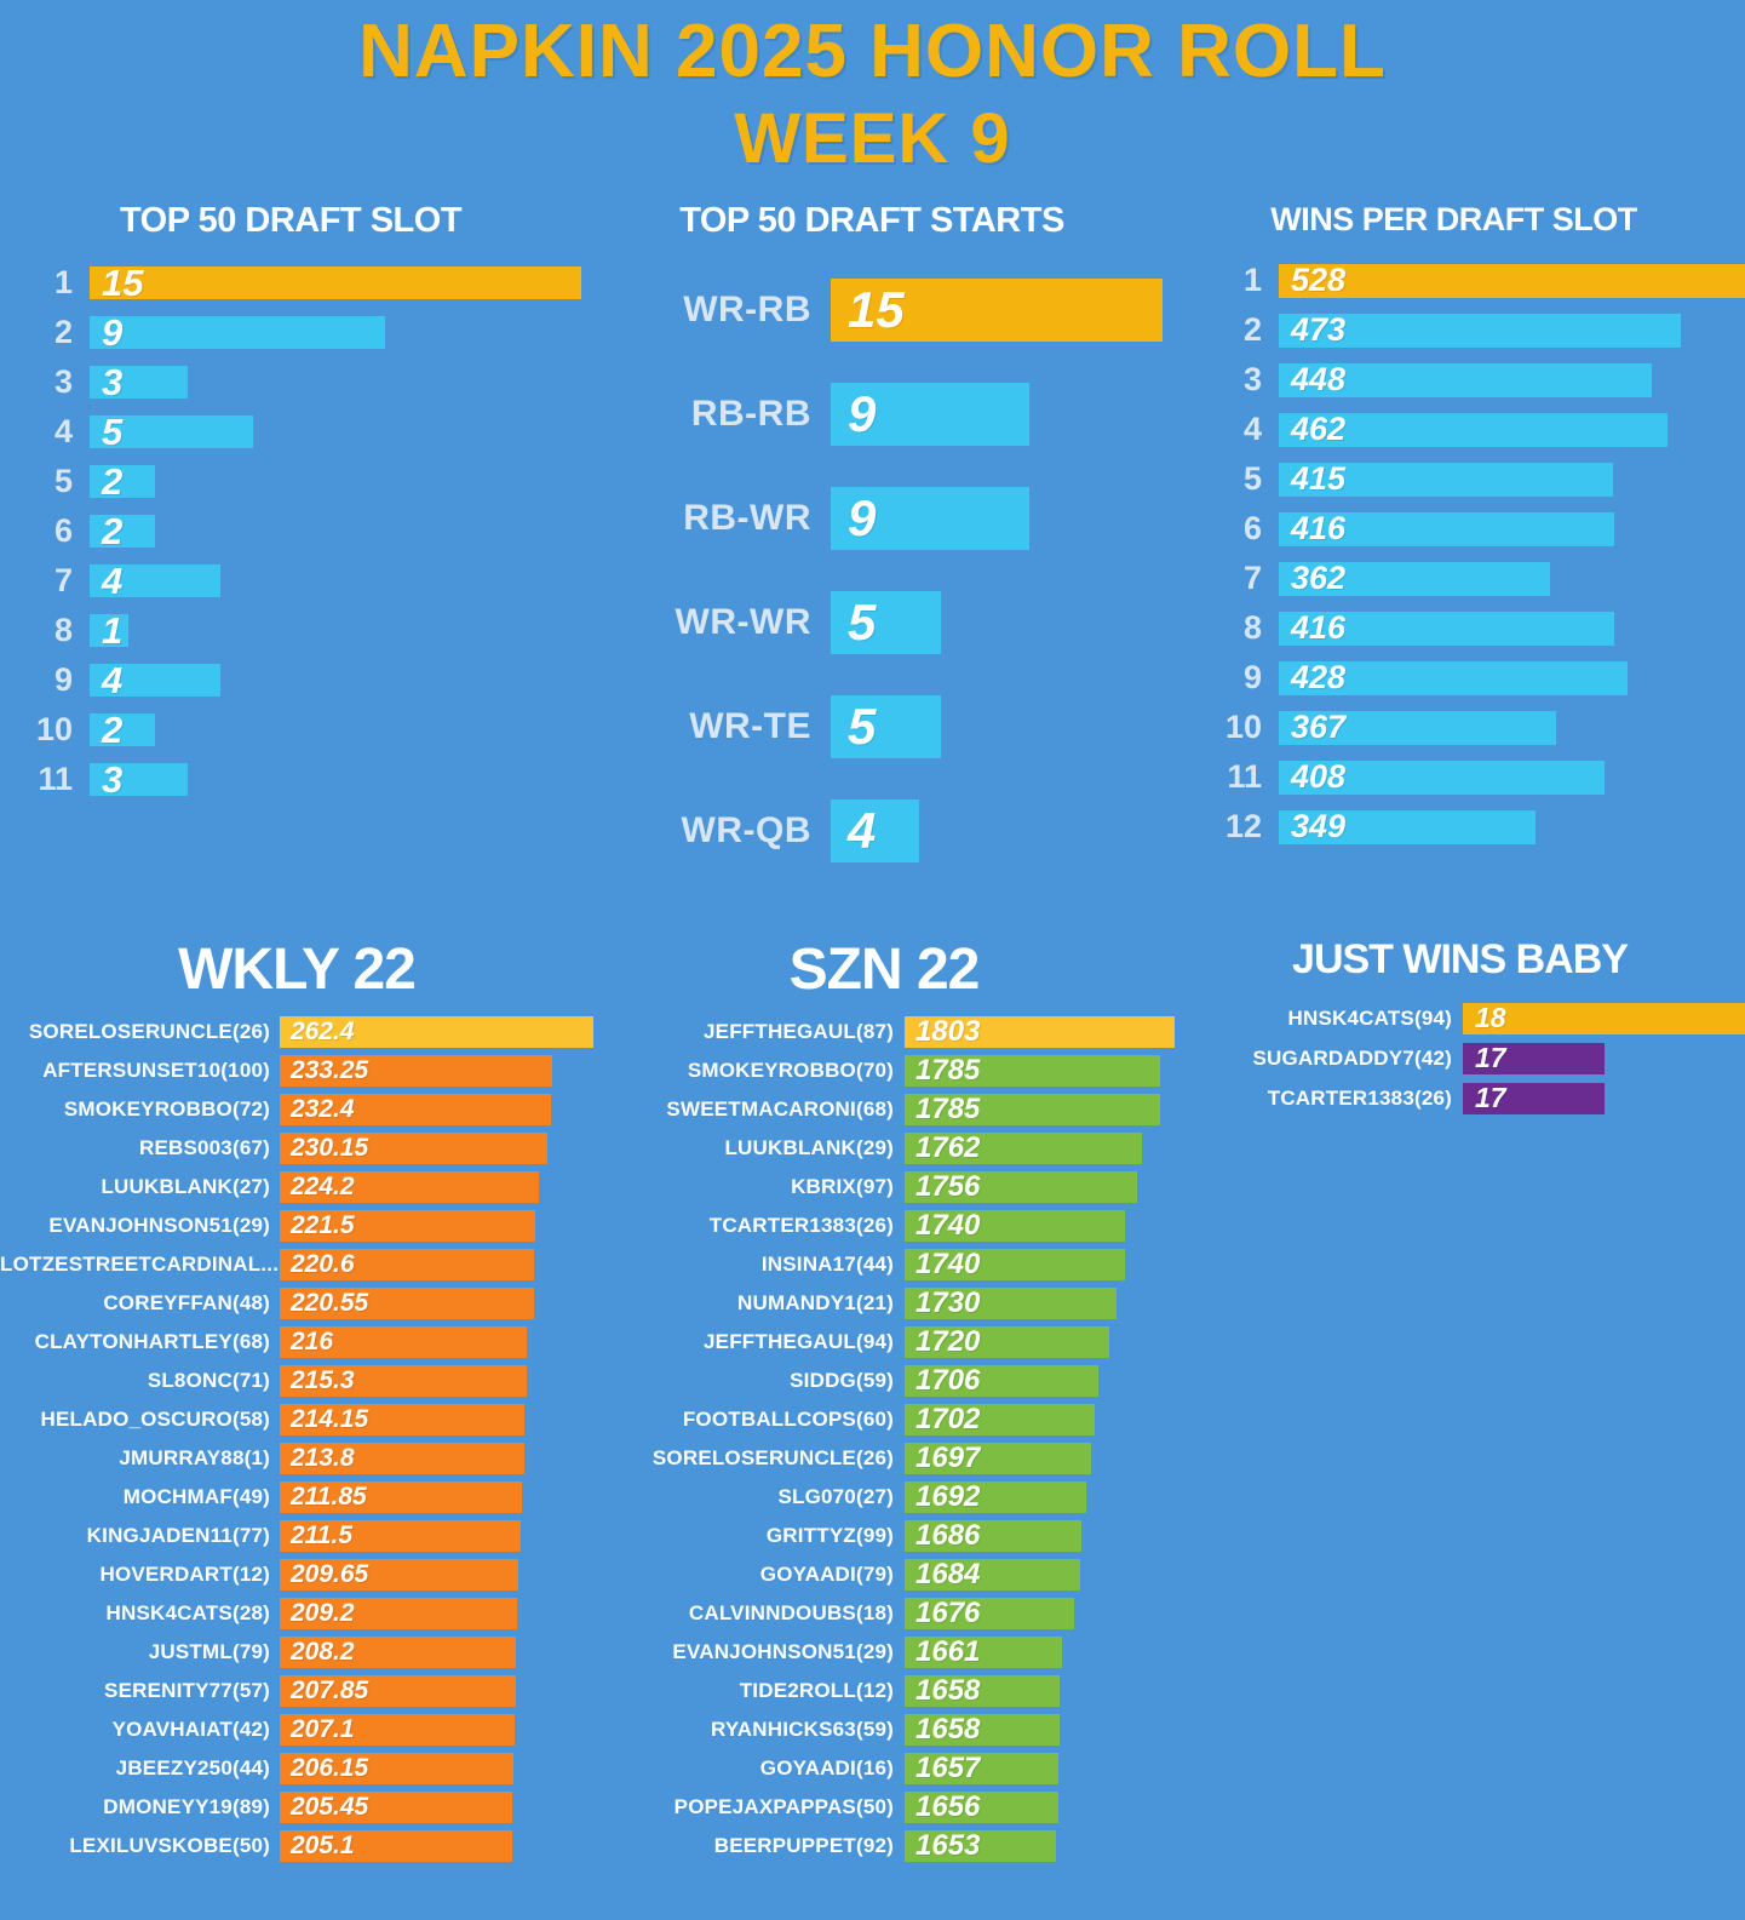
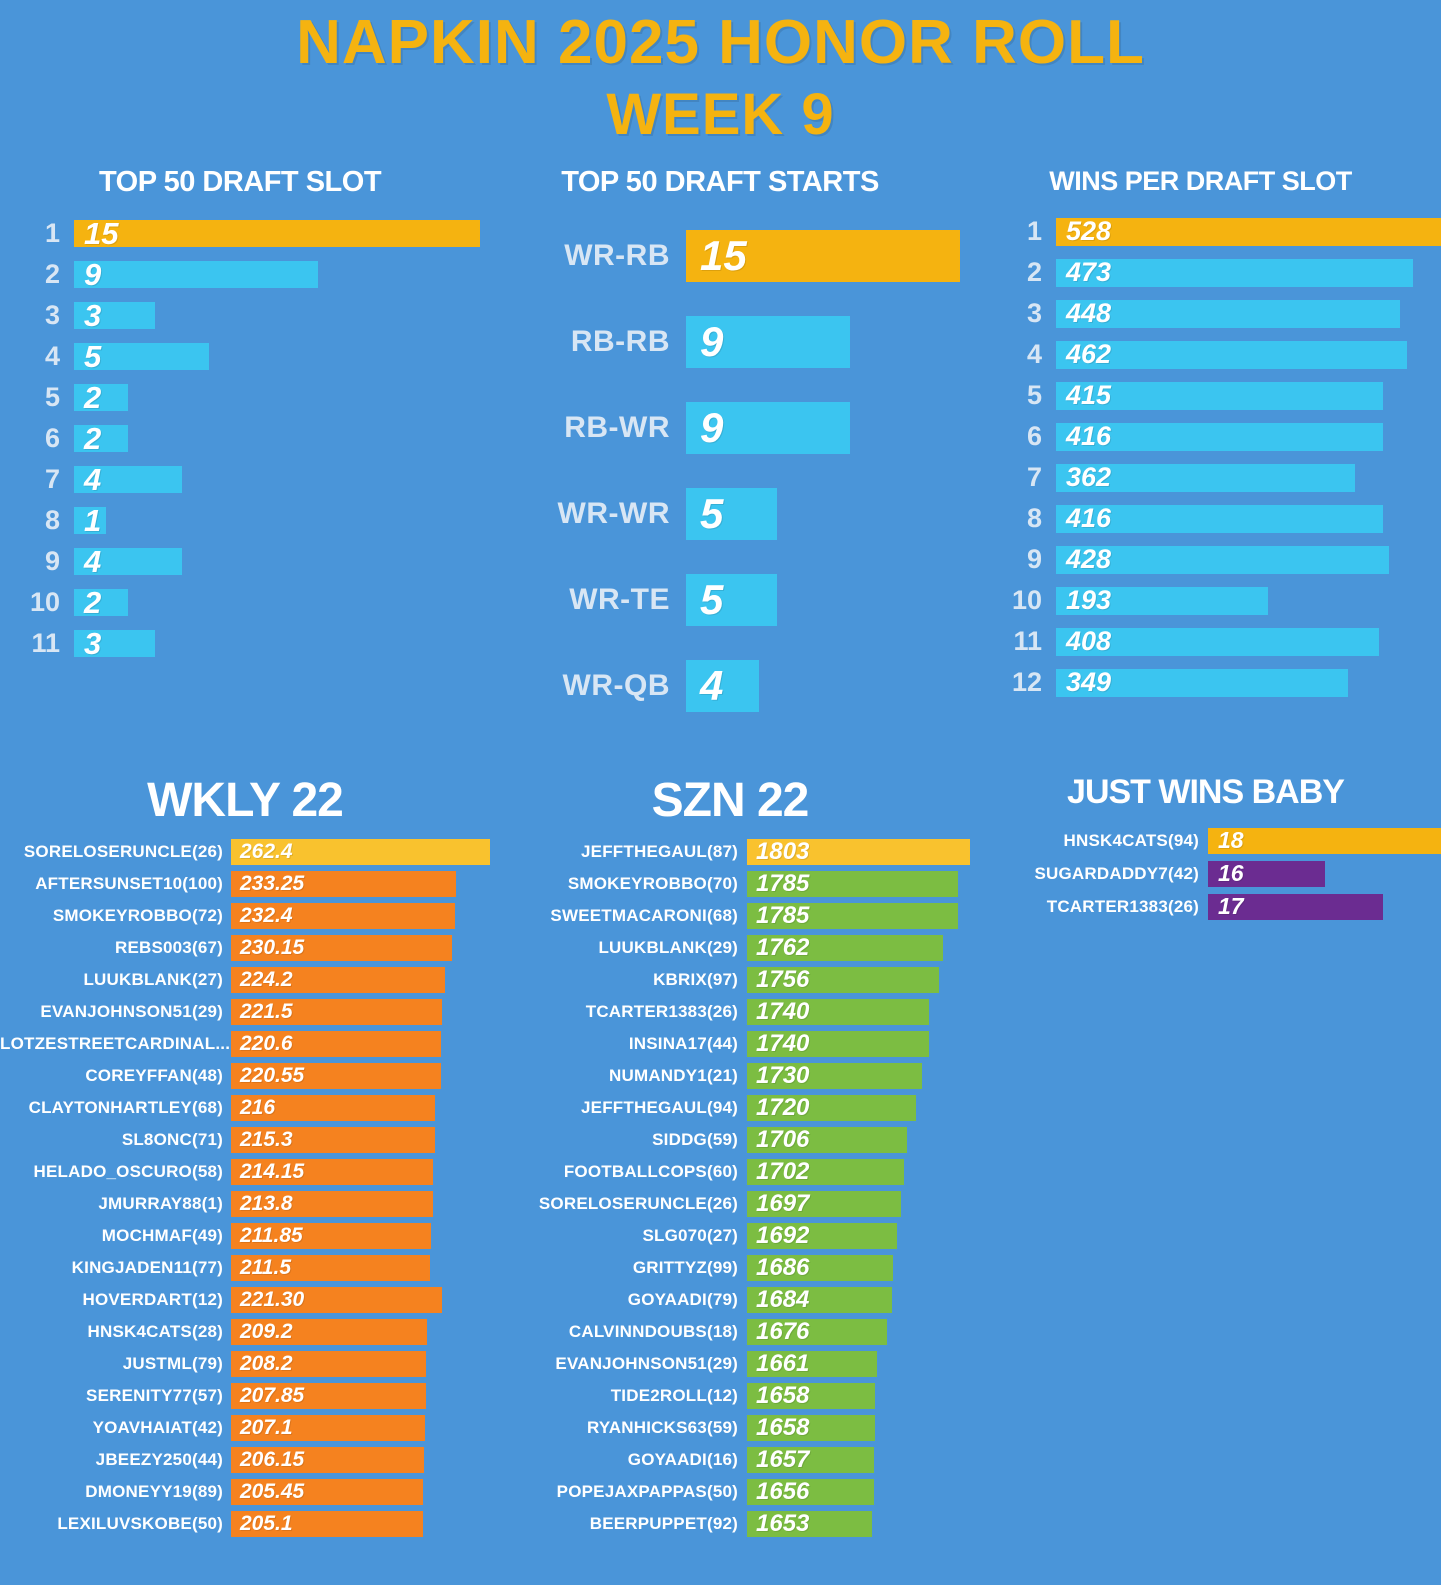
WINS PER DRAFT SLOT/10: 367 -> 193
WKLY 22/HOVERDART(12): 209.65 -> 221.30
JUST WINS BABY/SUGARDADDY7(42): 17 -> 16
